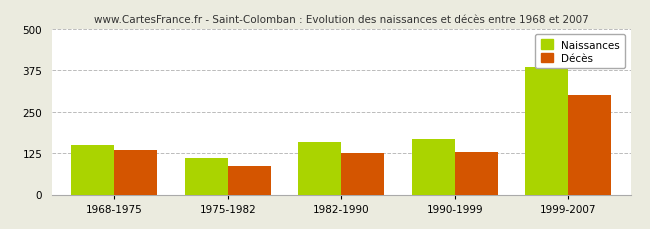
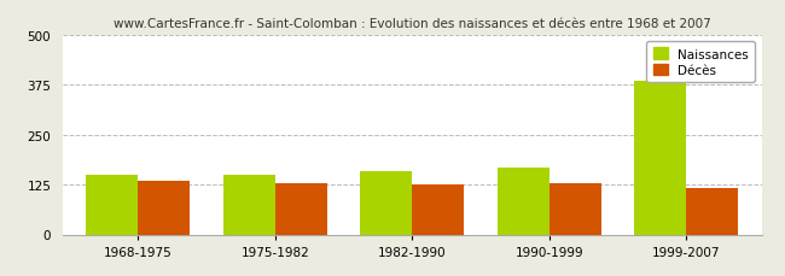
Naissances/1975-1982: 110 -> 150
Décès/1975-1982: 85 -> 127
Décès/1999-2007: 300 -> 117
